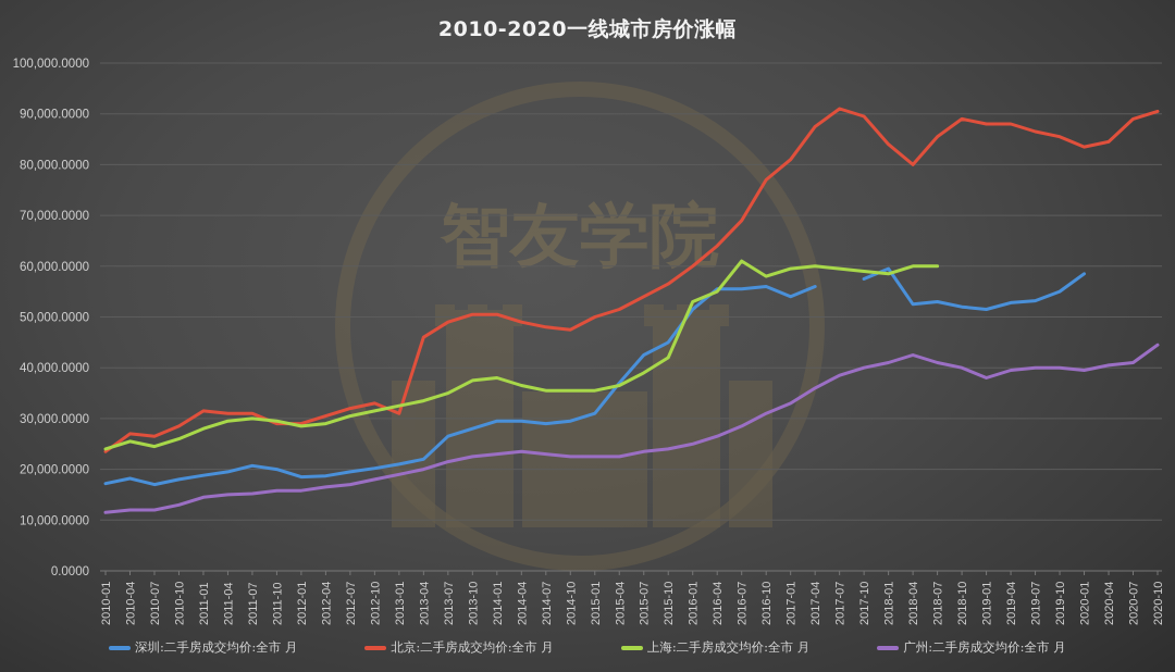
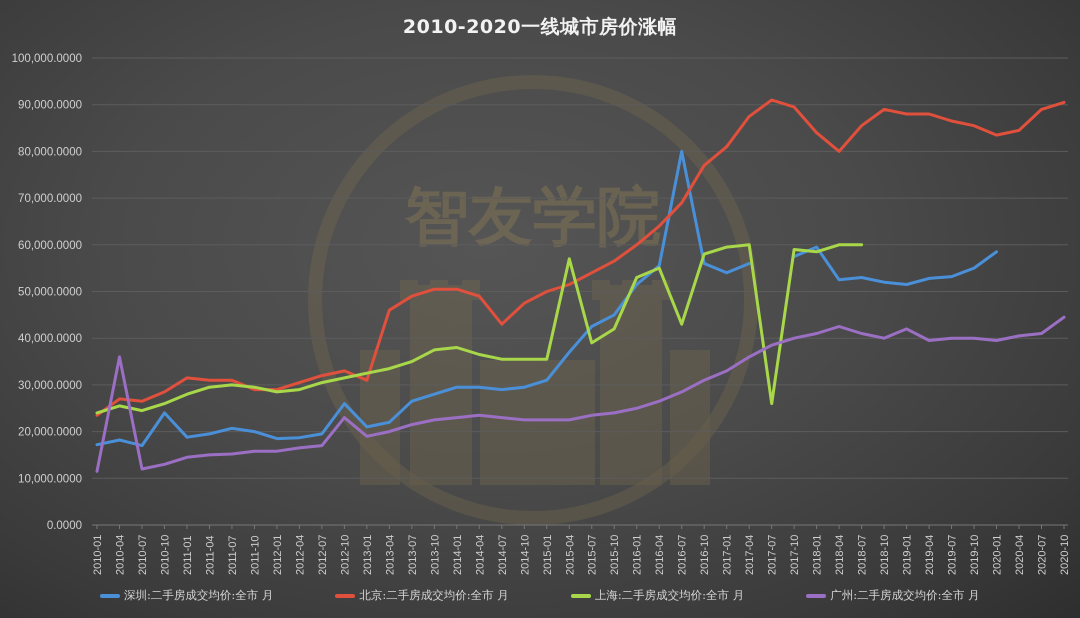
广州:二手房成交均价:全市 月/2010-04: 12000 -> 36000
深圳:二手房成交均价:全市 月/2010-10: 18000 -> 24000
深圳:二手房成交均价:全市 月/2012-10: 20000 -> 26000
广州:二手房成交均价:全市 月/2012-10: 18000 -> 23000
北京:二手房成交均价:全市 月/2014-07: 48000 -> 43000
上海:二手房成交均价:全市 月/2015-04: 36000 -> 57000
深圳:二手房成交均价:全市 月/2016-07: 56000 -> 80000
上海:二手房成交均价:全市 月/2016-07: 61000 -> 43000
上海:二手房成交均价:全市 月/2017-07: 60000 -> 26000
广州:二手房成交均价:全市 月/2019-01: 38000 -> 42000
